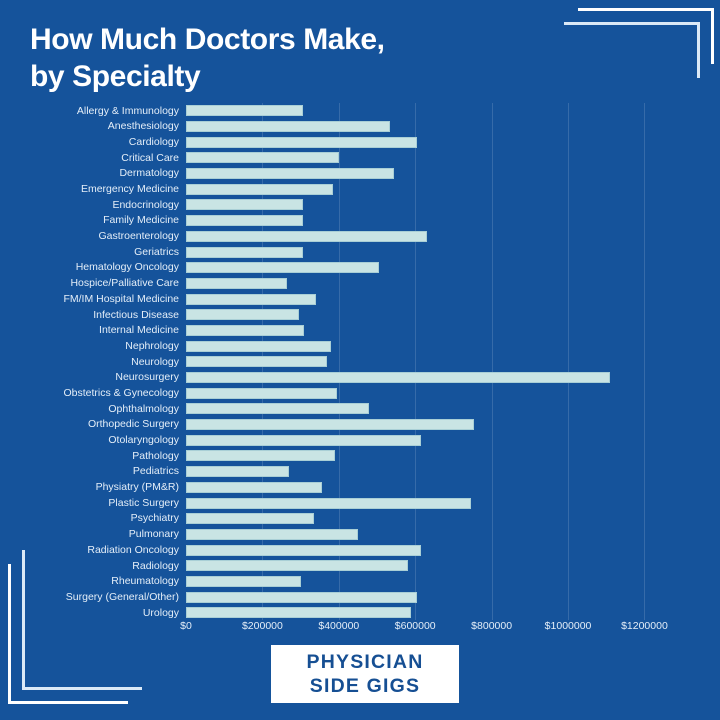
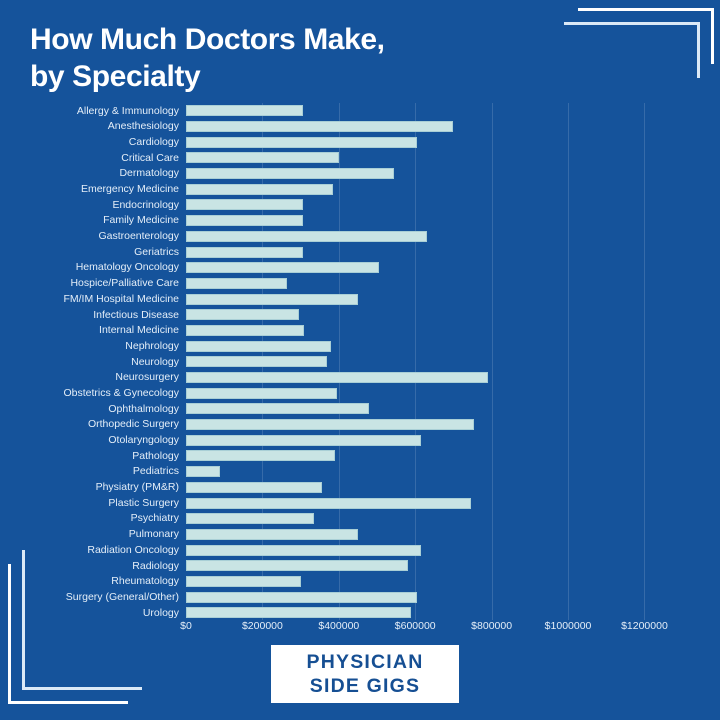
Anesthesiology: $540000 -> $700000
FM/IM Hospital Medicine: $340000 -> $450000
Neurosurgery: $1110000 -> $790000
Pediatrics: $270000 -> $90000
